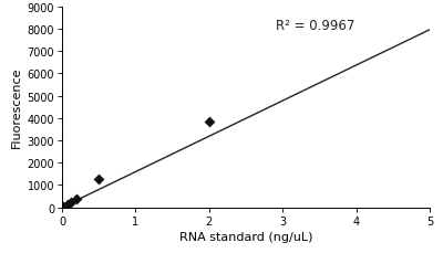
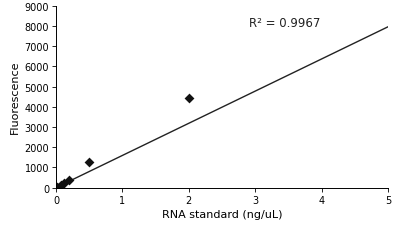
2: 3850 -> 4450
